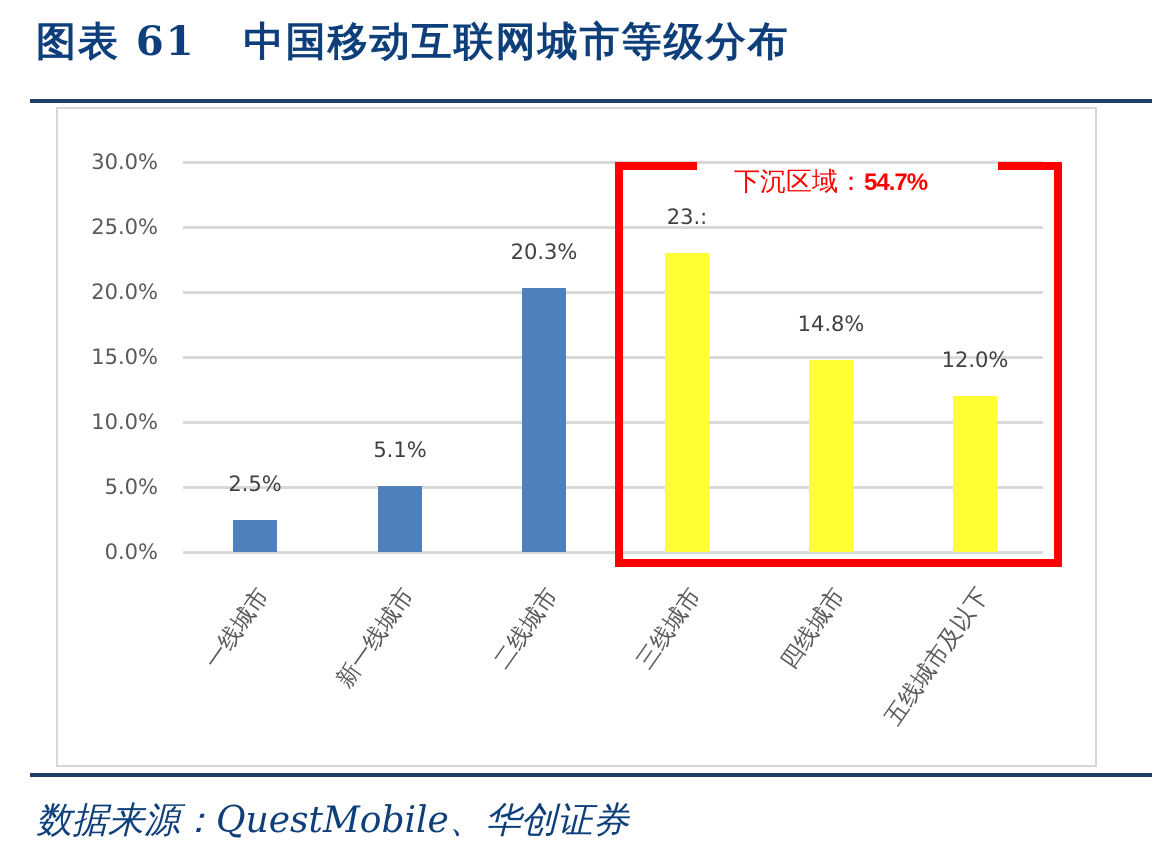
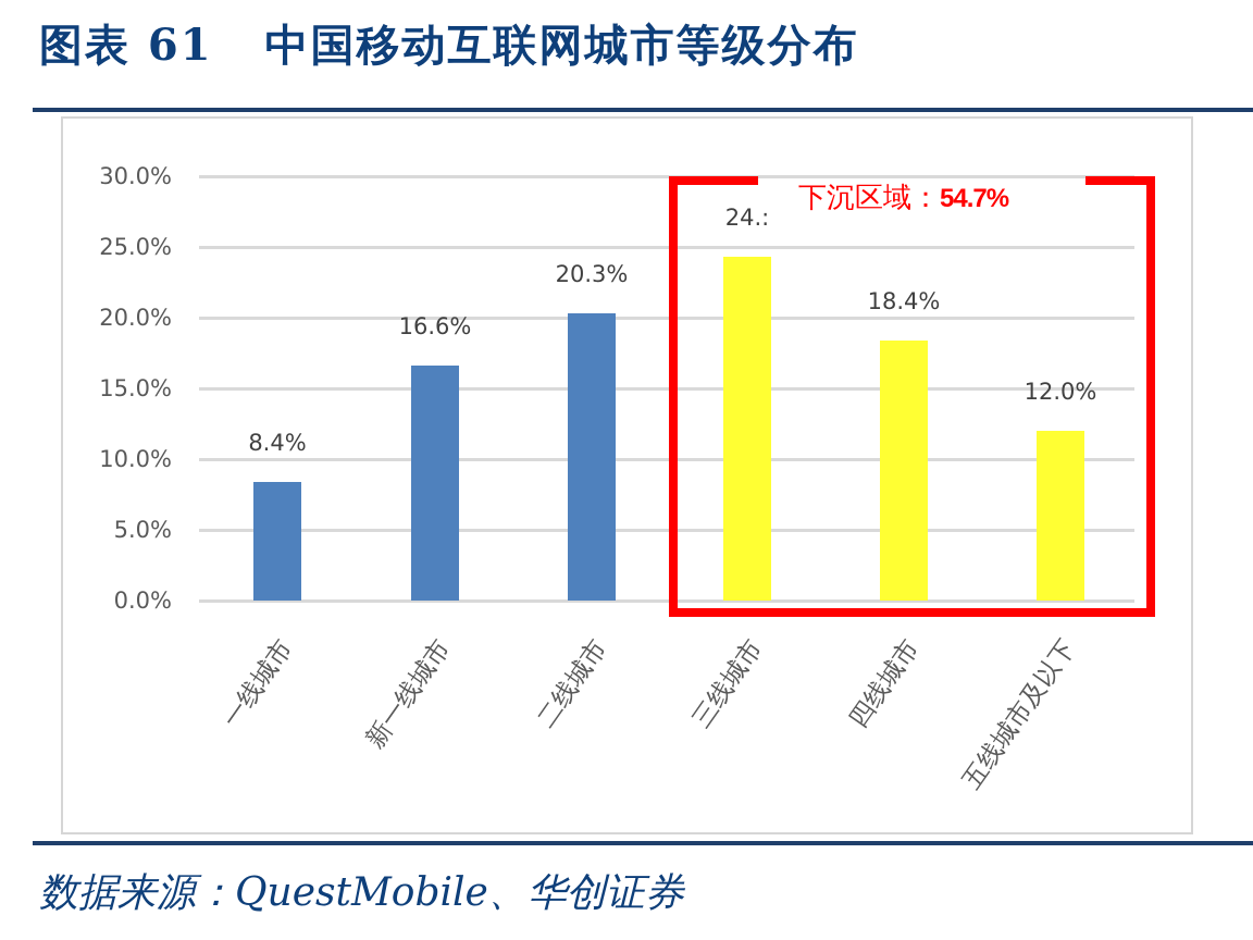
一线城市: 2.5% -> 8.4%
新一线城市: 5.1% -> 16.6%
三线城市: 23 -> 24
四线城市: 14.8% -> 18.4%
